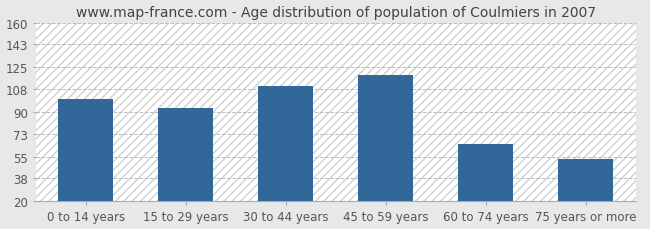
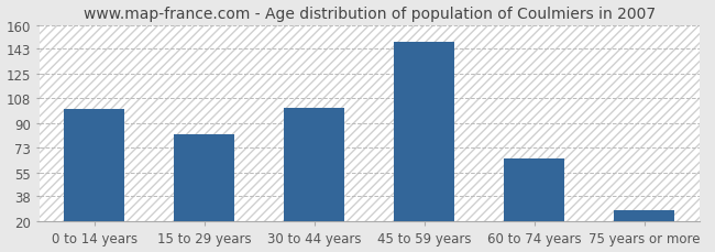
15 to 29 years: 93 -> 82
30 to 44 years: 110 -> 101
45 to 59 years: 119 -> 148
75 years or more: 53 -> 28
